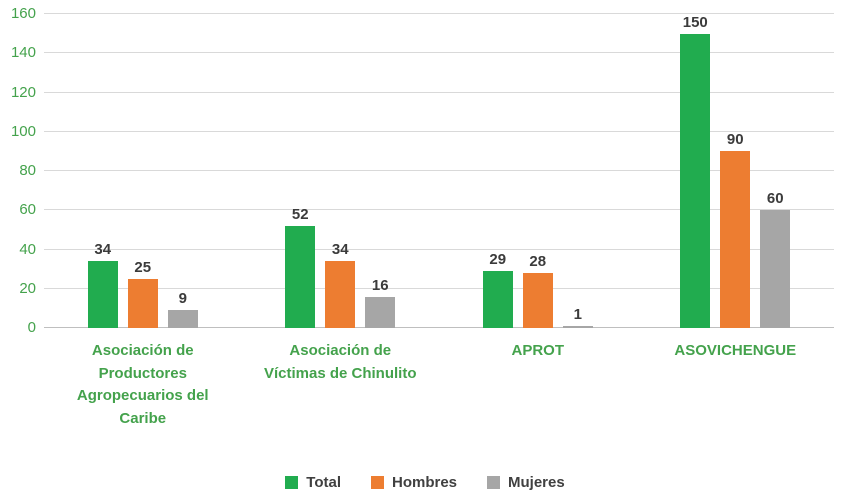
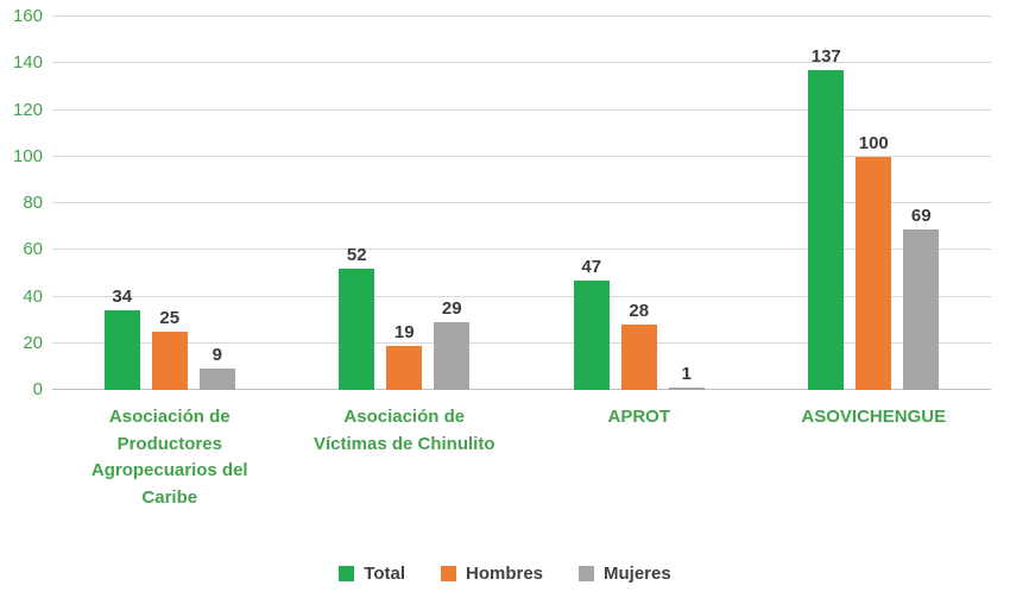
Hombres/Asociación de Víctimas de Chinulito: 34 -> 19
Mujeres/Asociación de Víctimas de Chinulito: 16 -> 29
Total/APROT: 29 -> 47
Total/ASOVICHENGUE: 150 -> 137
Hombres/ASOVICHENGUE: 90 -> 100
Mujeres/ASOVICHENGUE: 60 -> 69
